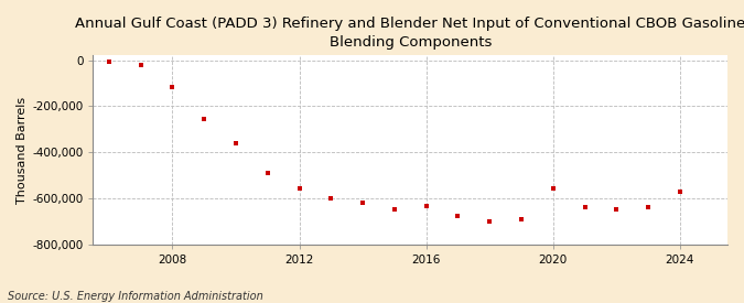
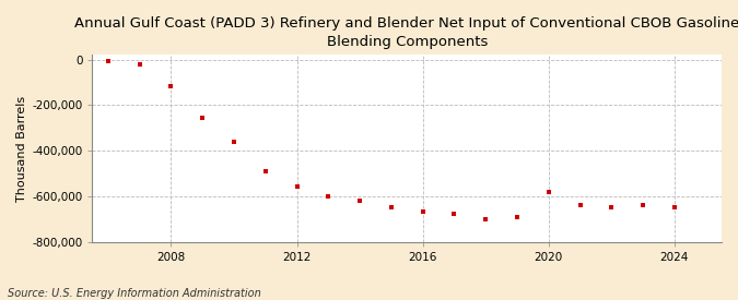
2016: -635,000 -> -668,000
2020: -555,000 -> -580,000
2024: -570,000 -> -648,000
